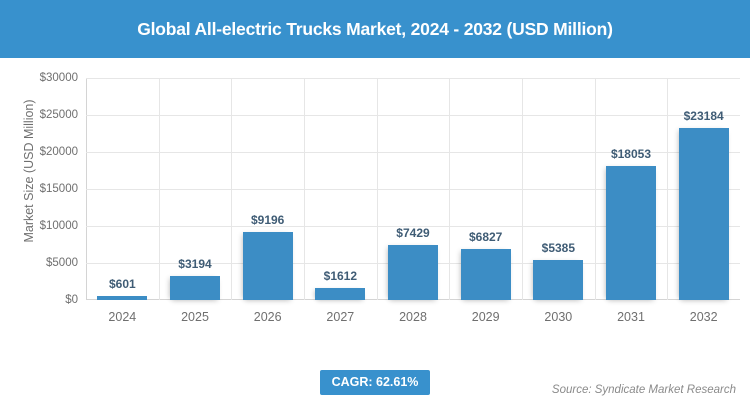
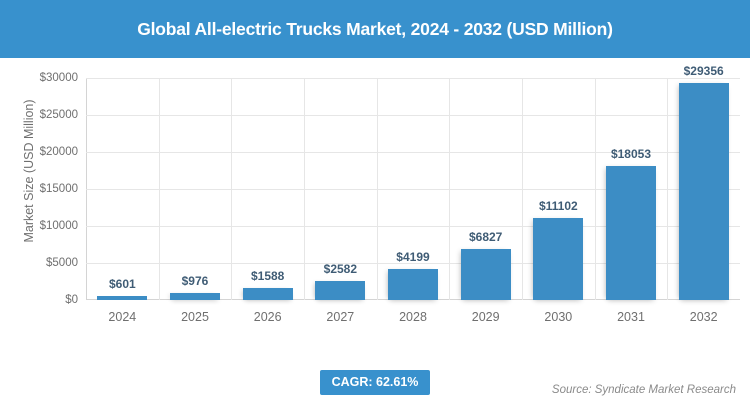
2025: $3194 -> $976
2026: $9196 -> $1588
2027: $1612 -> $2582
2028: $7429 -> $4199
2030: $5385 -> $11102
2032: $23184 -> $29356
